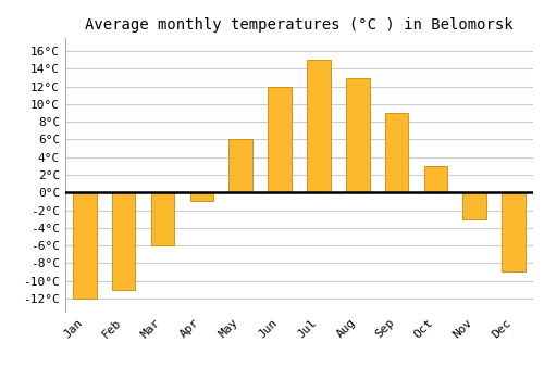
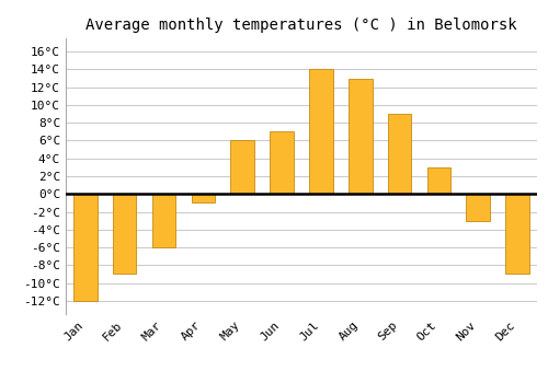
Feb: -11°C -> -9°C
Jun: 12°C -> 7°C
Jul: 15°C -> 14°C
